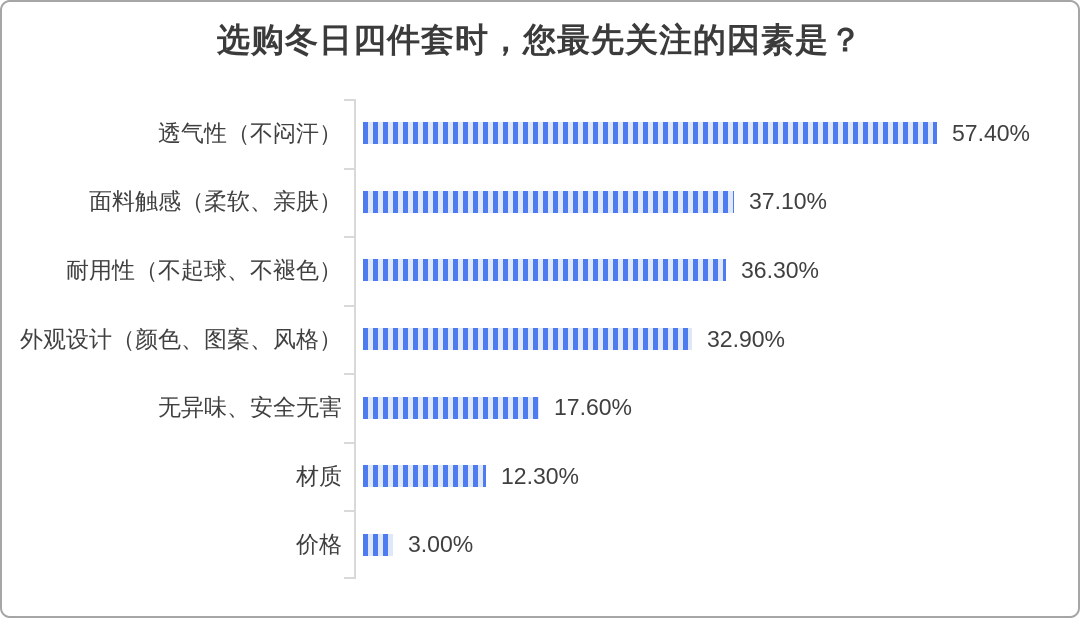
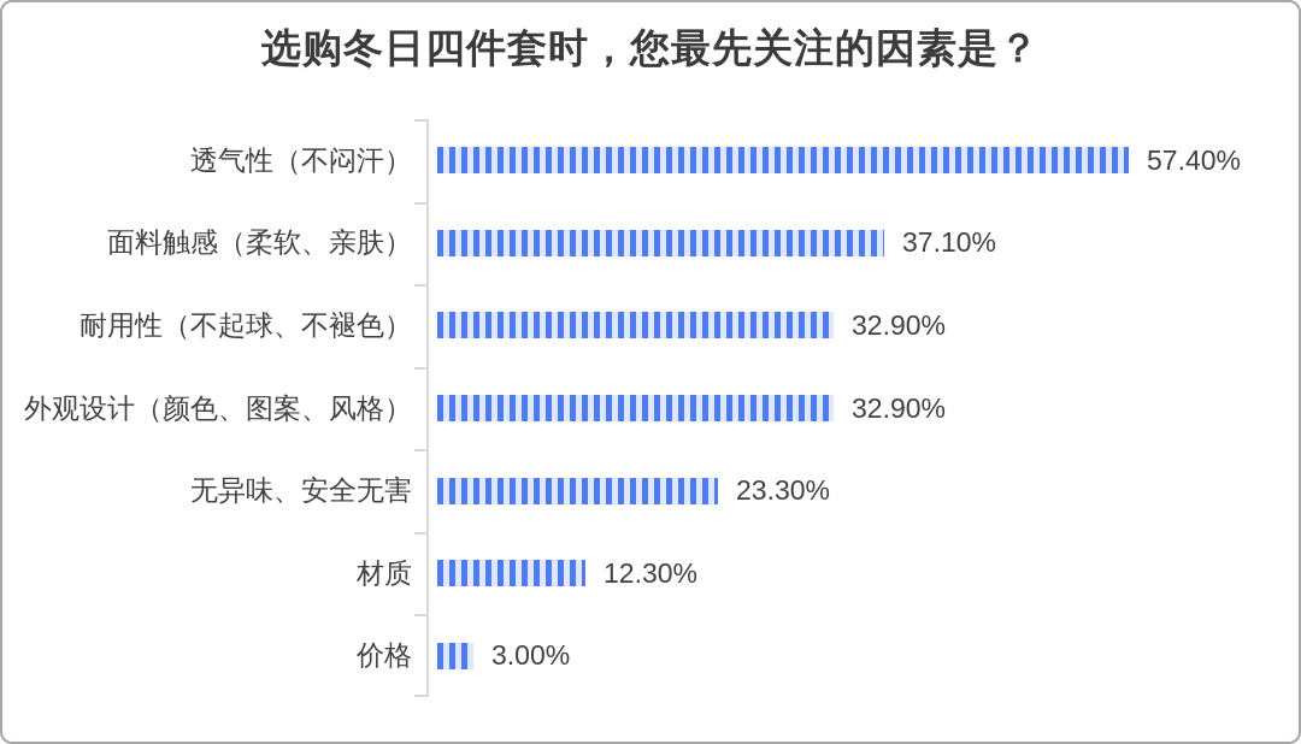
耐用性（不起球、不褪色）: 36.30% -> 32.90%
无异味、安全无害: 17.60% -> 23.30%
